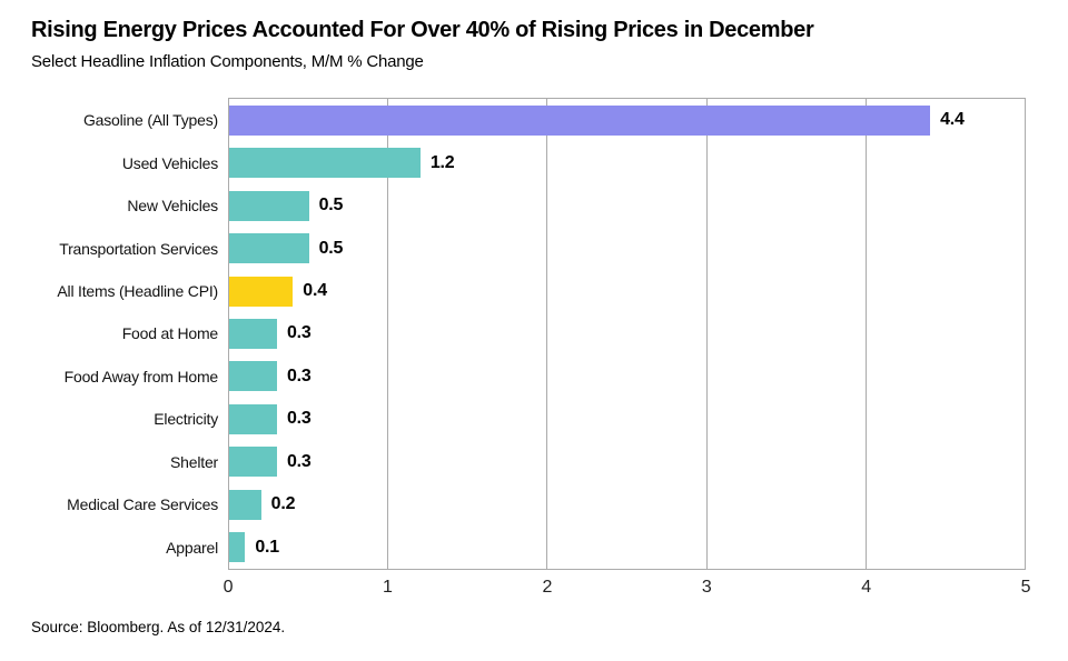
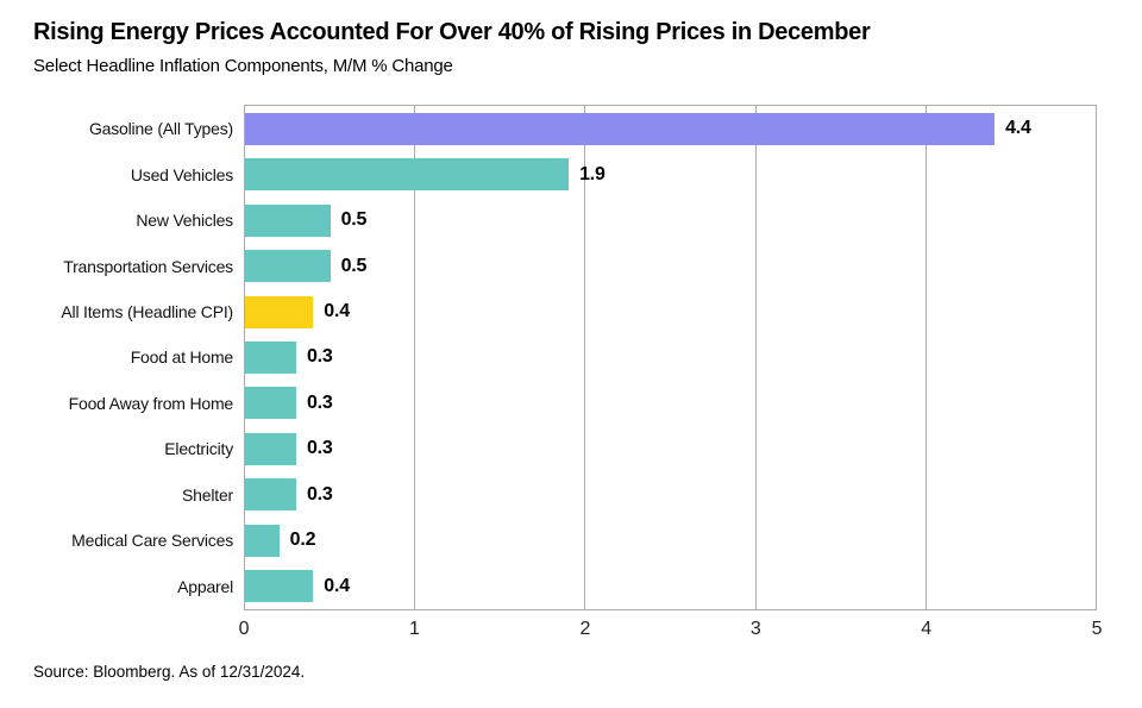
Used Vehicles: 1.2 -> 1.9
Apparel: 0.1 -> 0.4
